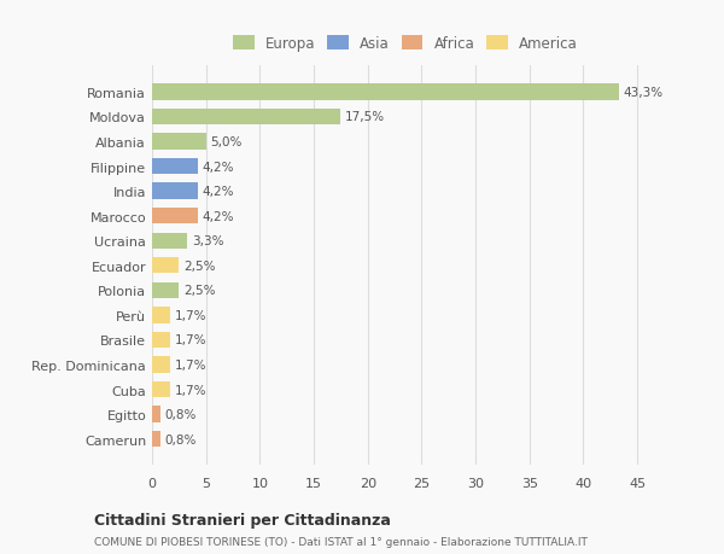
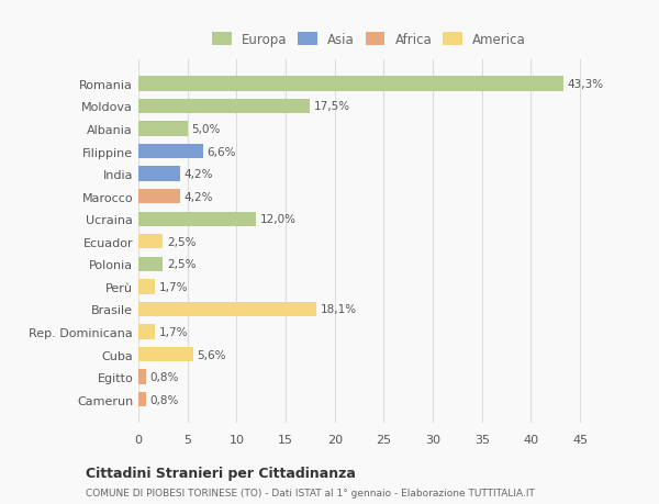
Filippine: 4,2% -> 6,6%
Ucraina: 3,3% -> 12,0%
Brasile: 1,7% -> 18,1%
Cuba: 1,7% -> 5,6%
